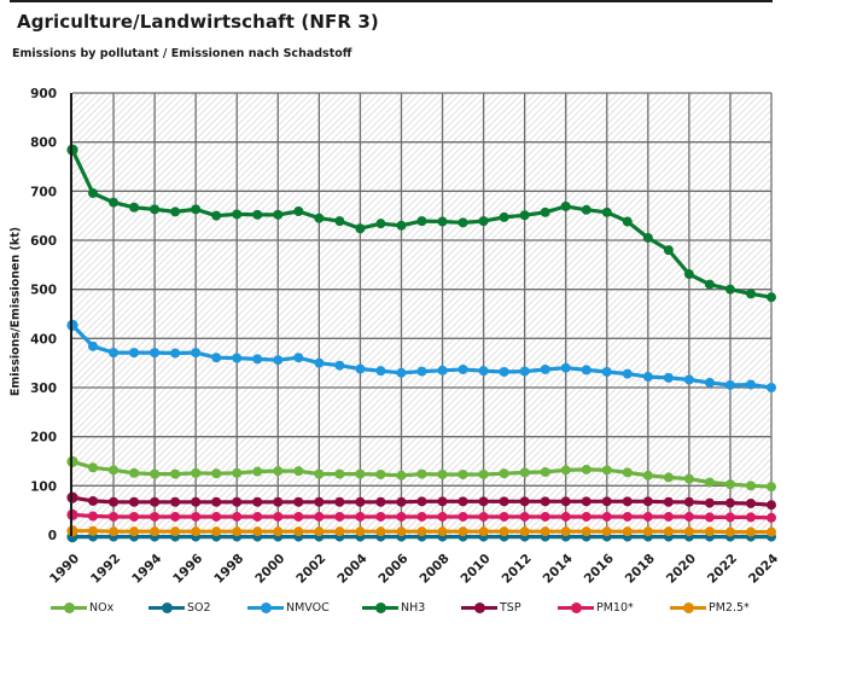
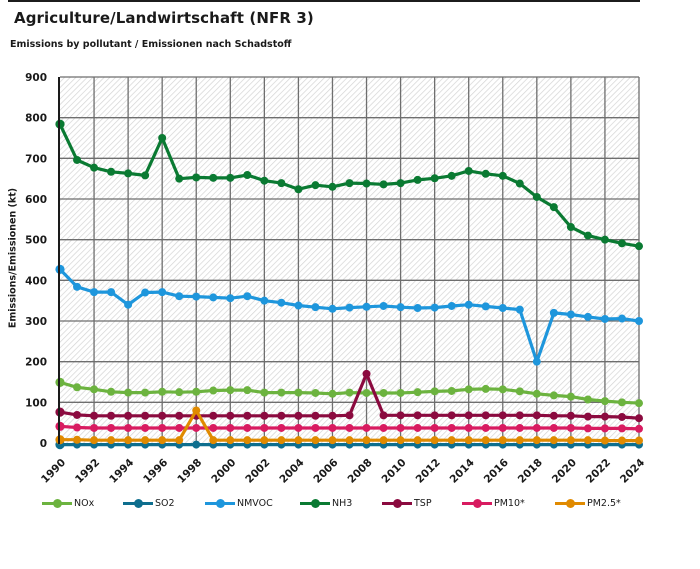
NMVOC/1994: 370 -> 340
NH3/1996: 660 -> 750
PM2.5*/1998: 10 -> 80
TSP/2008: 70 -> 170
NMVOC/2018: 320 -> 200
